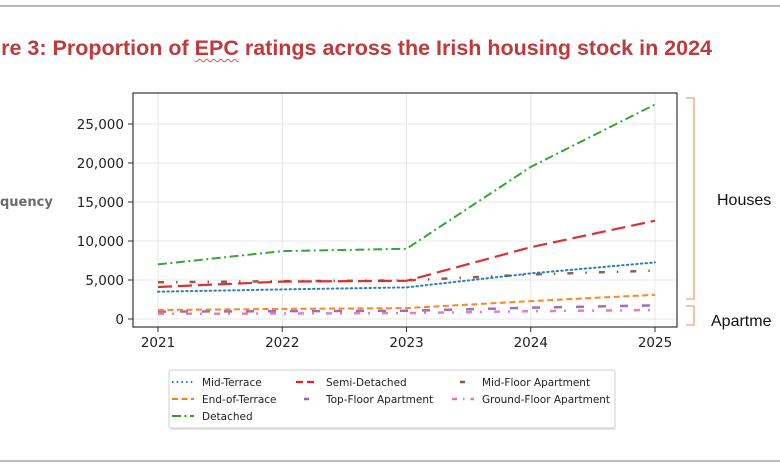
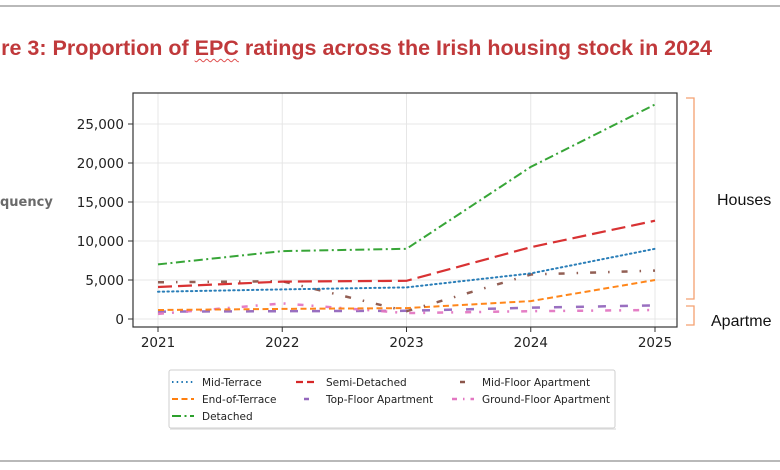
Ground-Floor Apartment/2022: 1000 -> 2000
Mid-Floor Apartment/2023: 5000 -> 1000
Mid-Terrace/2025: 7000 -> 9000
End-of-Terrace/2025: 3000 -> 5000
